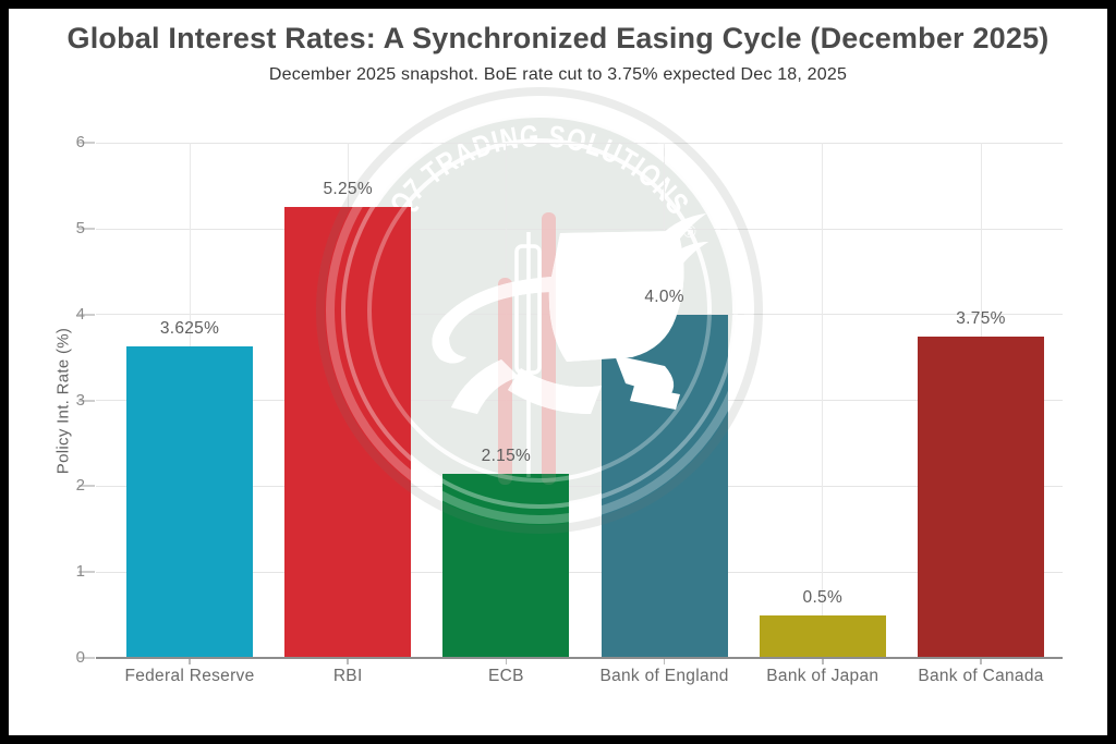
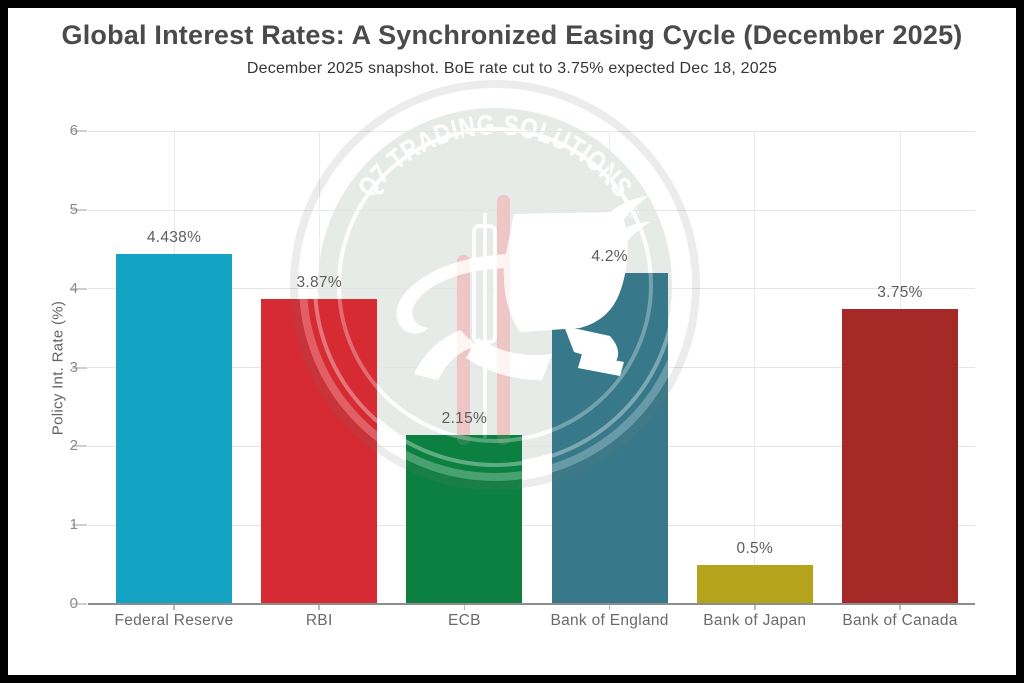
Federal Reserve: 3.625% -> 4.438%
RBI: 5.25% -> 3.87%
Bank of England: 4.0% -> 4.2%
